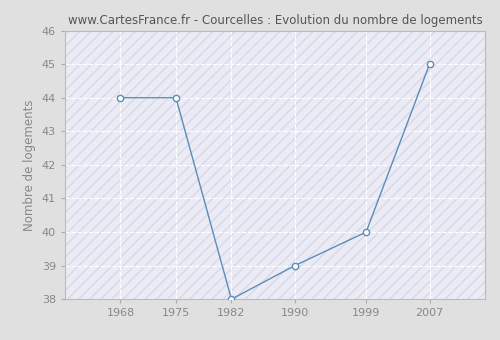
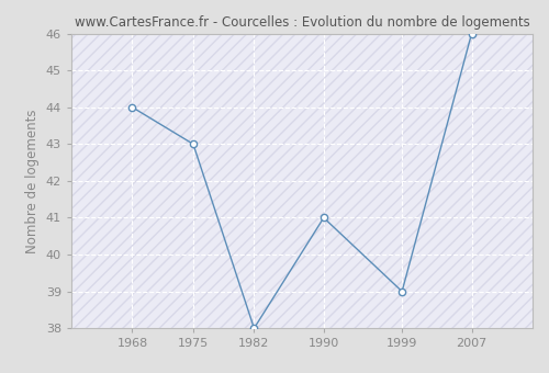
1975: 44 -> 43
1990: 39 -> 41
1999: 40 -> 39
2007: 45 -> 46
